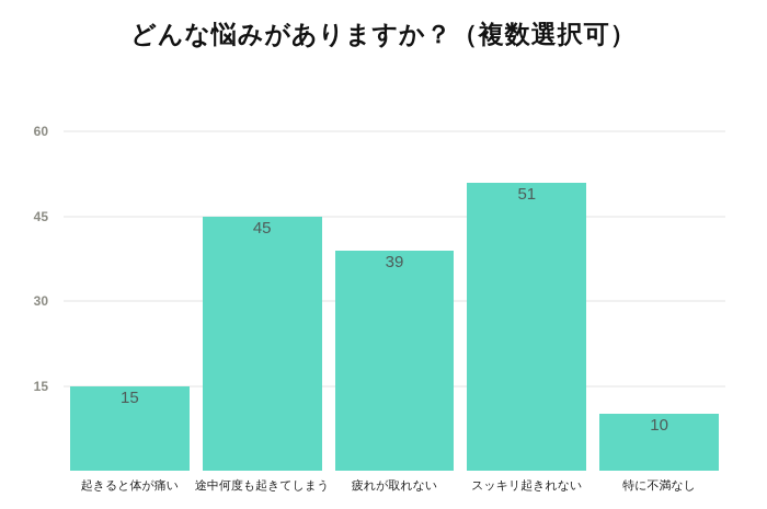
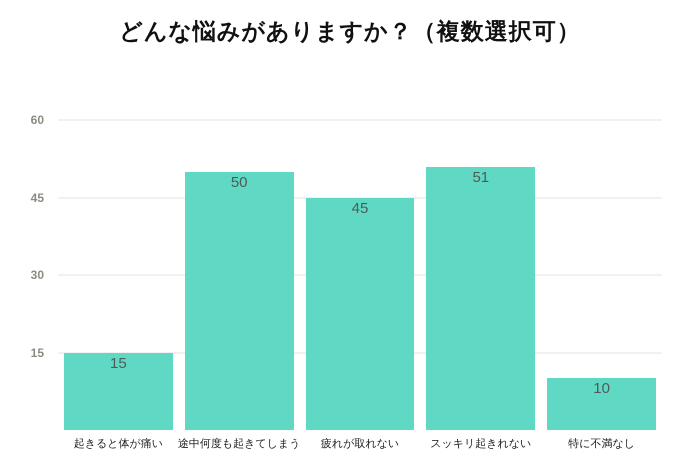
途中何度も起きてしまう: 45 -> 50
疲れが取れない: 39 -> 45
